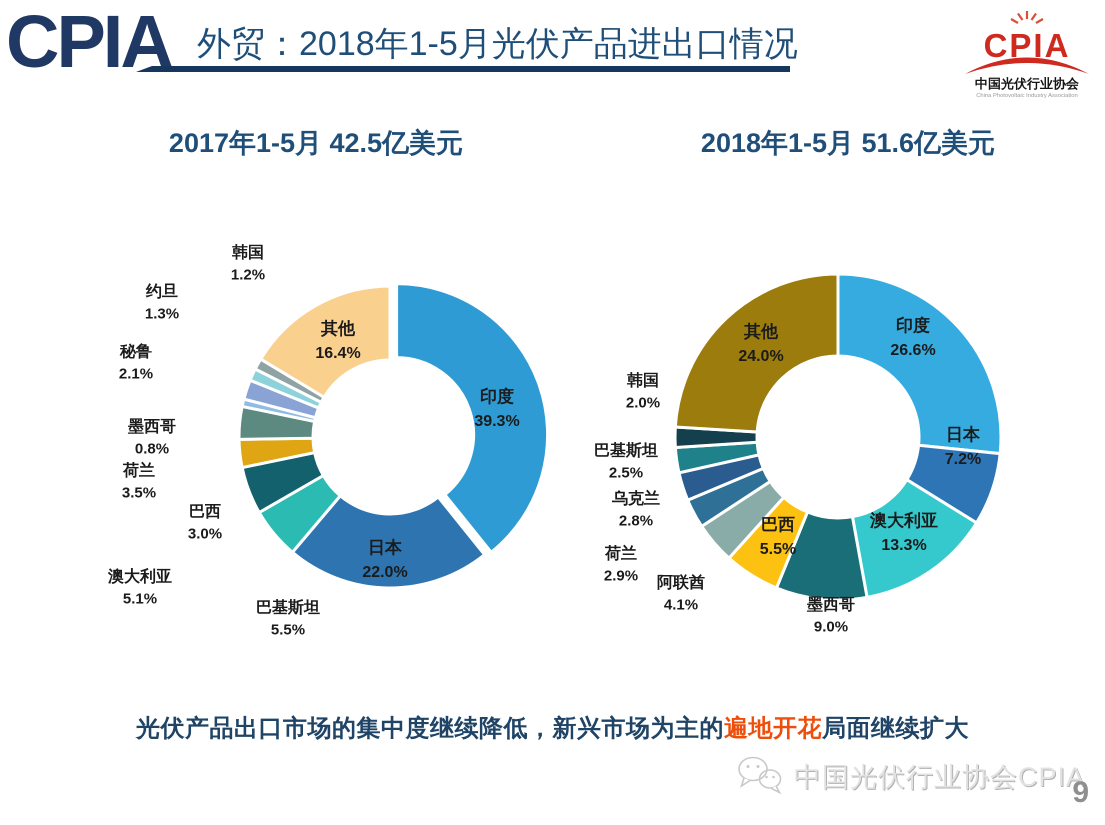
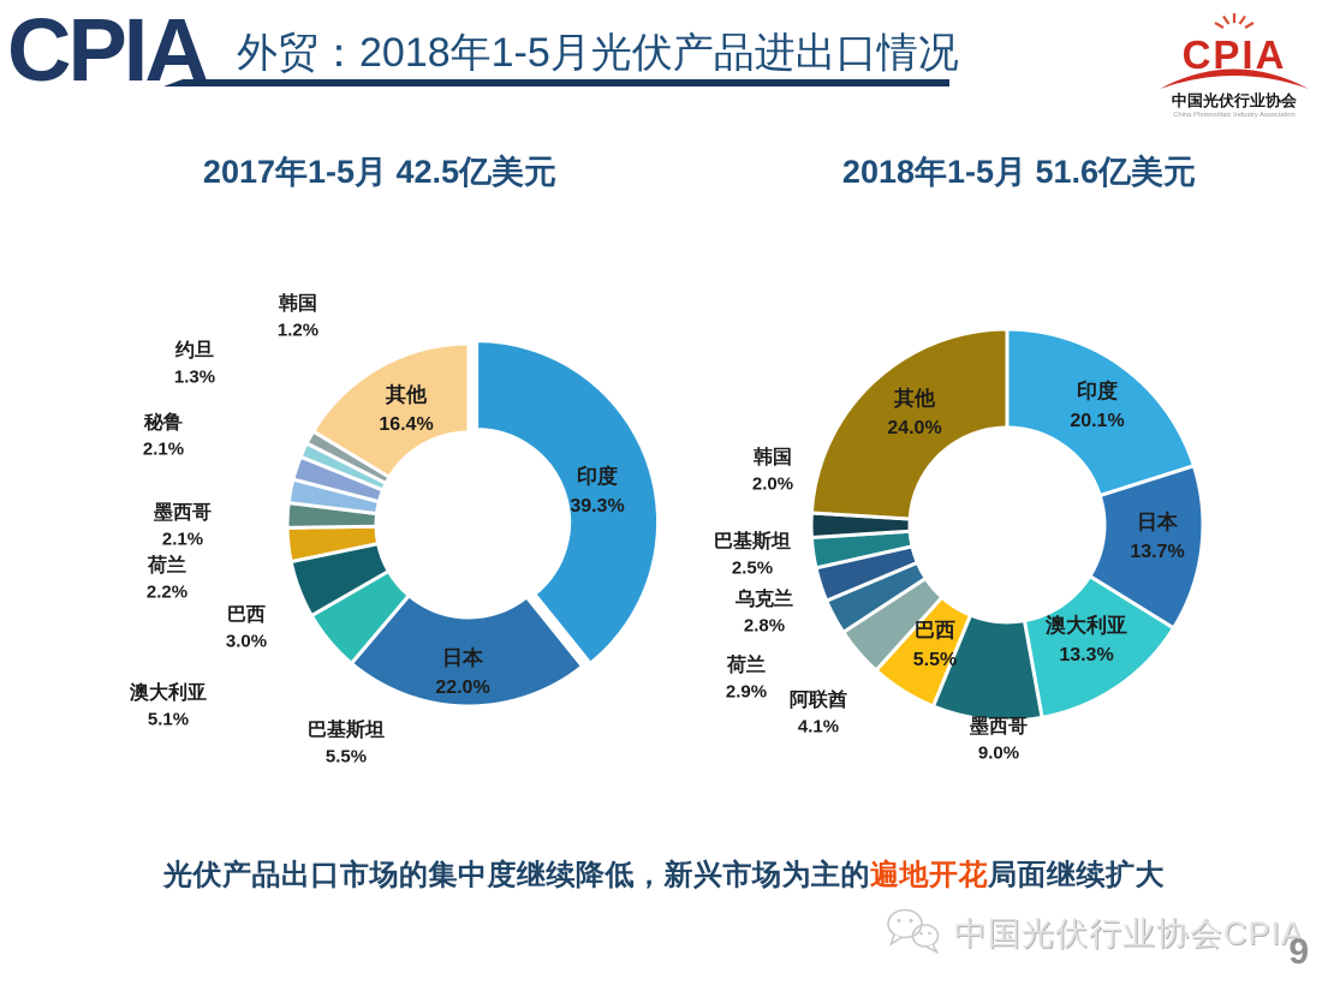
2017年1-5月 42.5亿美元/荷兰: 3.5% -> 2.2%
2017年1-5月 42.5亿美元/墨西哥: 0.8% -> 2.1%
2018年1-5月 51.6亿美元/印度: 26.6% -> 20.1%
2018年1-5月 51.6亿美元/日本: 7.2% -> 13.7%
